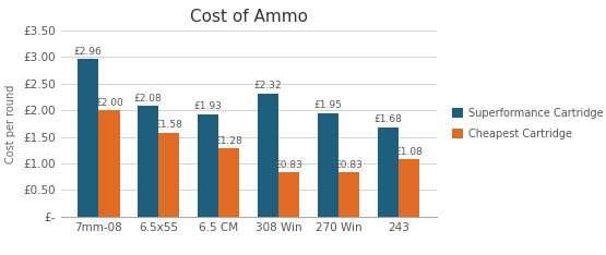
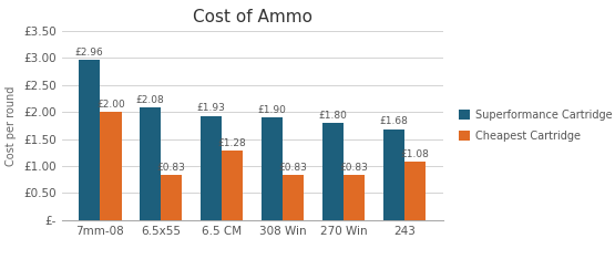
Cheapest Cartridge/6.5x55: £1.58 -> £0.83
Superformance Cartridge/308 Win: £2.32 -> £1.90
Superformance Cartridge/270 Win: £1.95 -> £1.80
